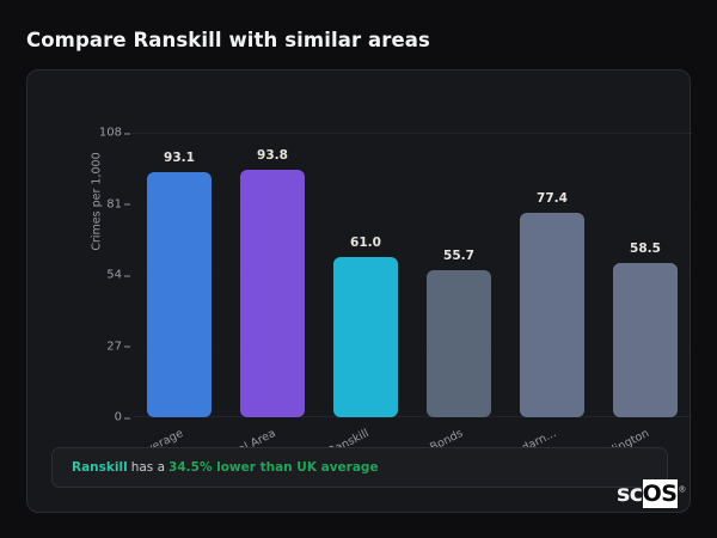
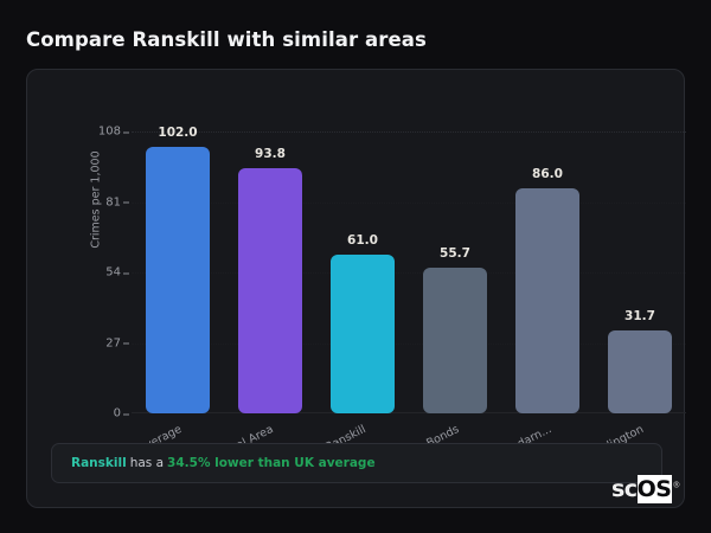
UK Average: 93.1 -> 102.0
Llanbadarn...: 77.4 -> 86.0
Ducklington: 58.5 -> 31.7
